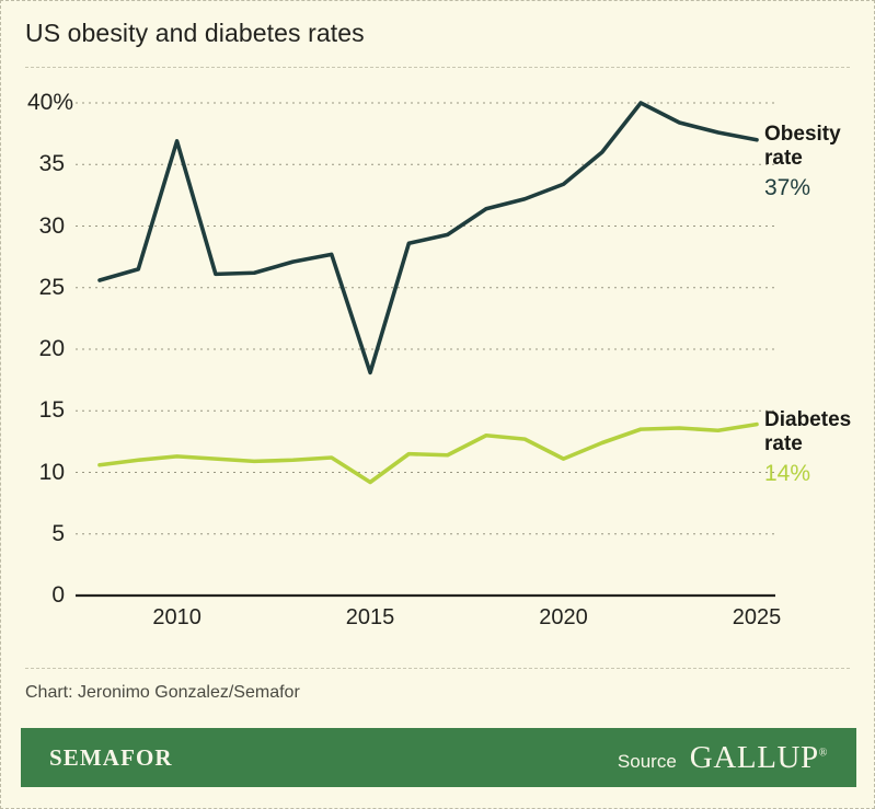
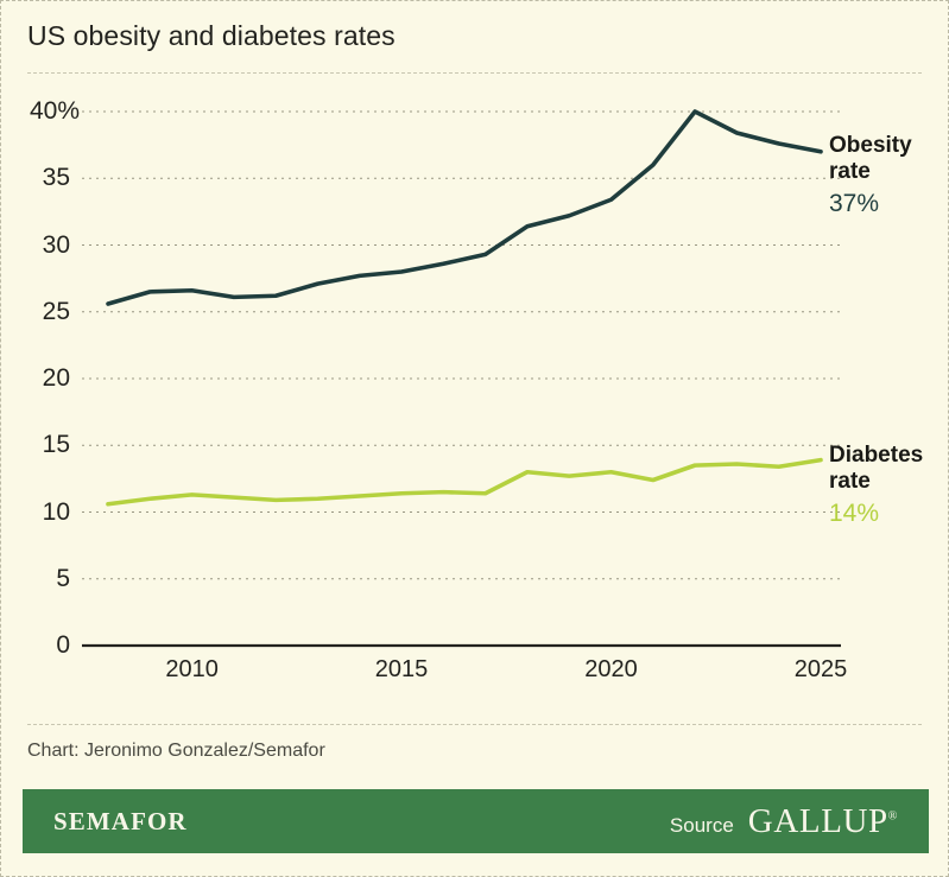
Obesity rate/2010: 36.9 -> 26.6
Obesity rate/2015: 18.1 -> 28.0
Diabetes rate/2015: 9.2 -> 11.4
Diabetes rate/2020: 11.1 -> 13.0
